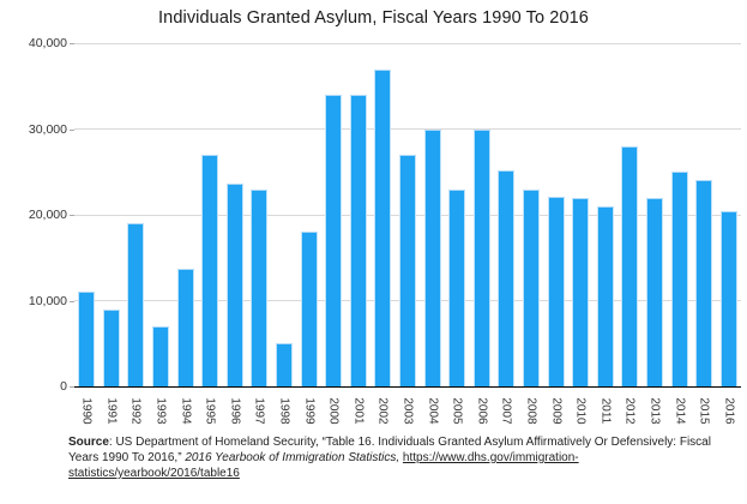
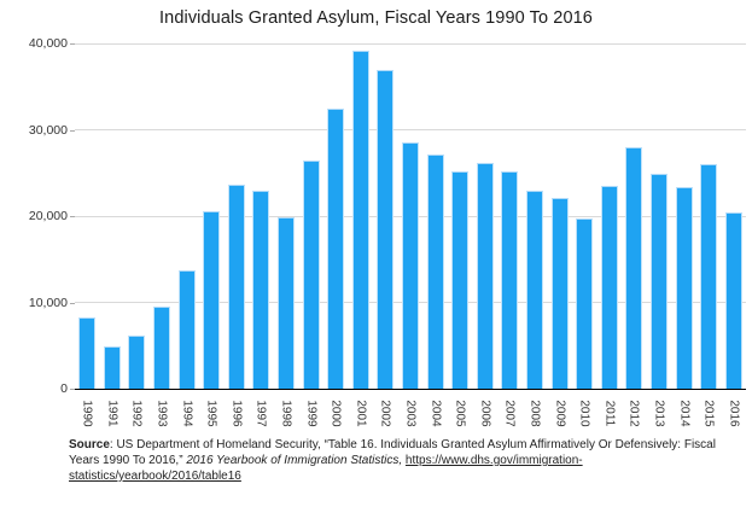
1990: 11000 -> 8000
1991: 9000 -> 5000
1992: 19000 -> 6000
1993: 7000 -> 10000
1995: 27000 -> 21000
1998: 5000 -> 20000
1999: 18000 -> 26000
2000: 34000 -> 32000
2001: 34000 -> 39000
2003: 27000 -> 29000
2004: 30000 -> 27000
2005: 23000 -> 25000
2006: 30000 -> 26000
2010: 22000 -> 20000
2011: 21000 -> 24000
2013: 22000 -> 25000
2014: 25000 -> 23000
2015: 24000 -> 26000
